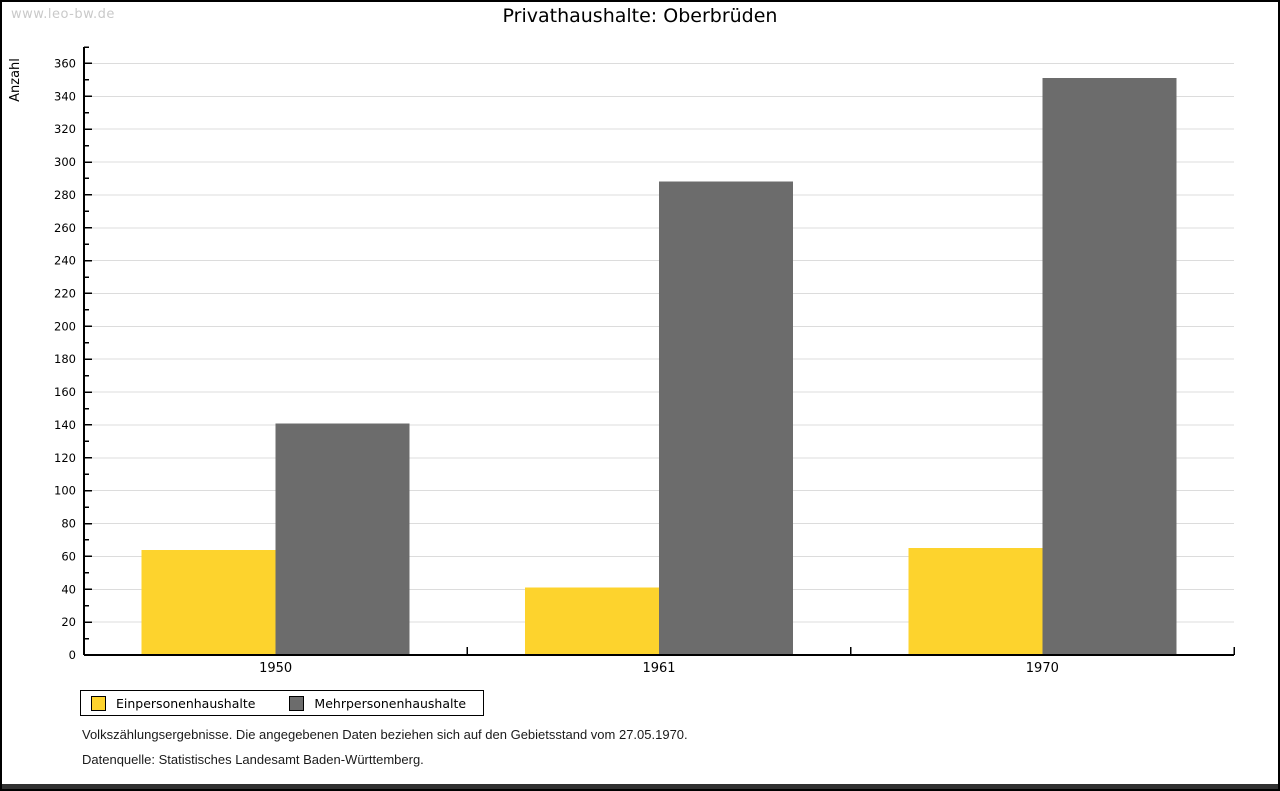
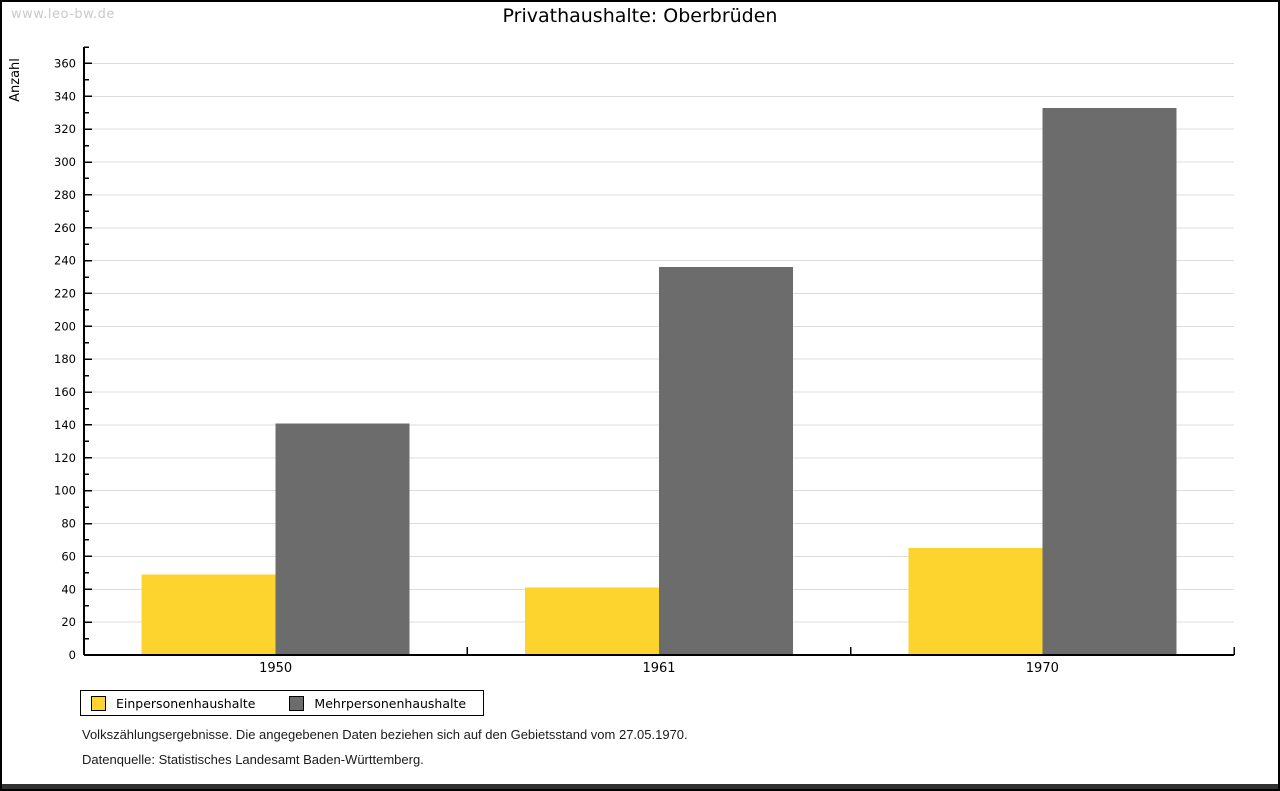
Einpersonenhaushalte/1950: 64 -> 49
Mehrpersonenhaushalte/1961: 288 -> 236
Mehrpersonenhaushalte/1970: 351 -> 333
